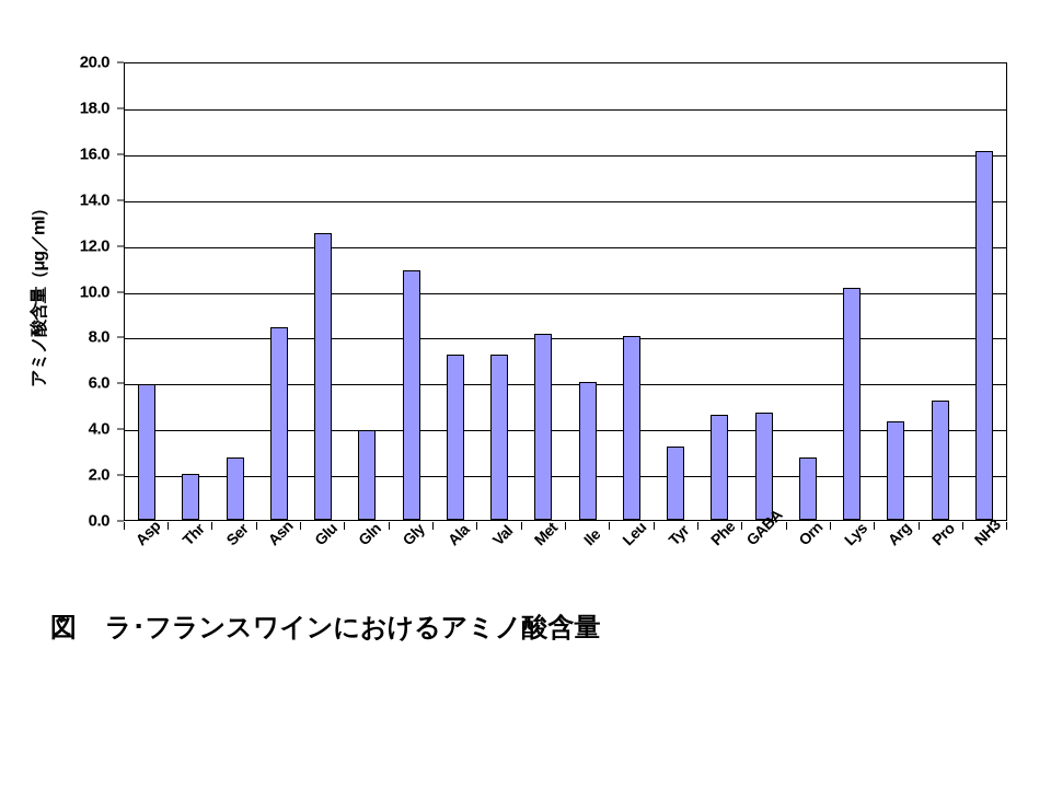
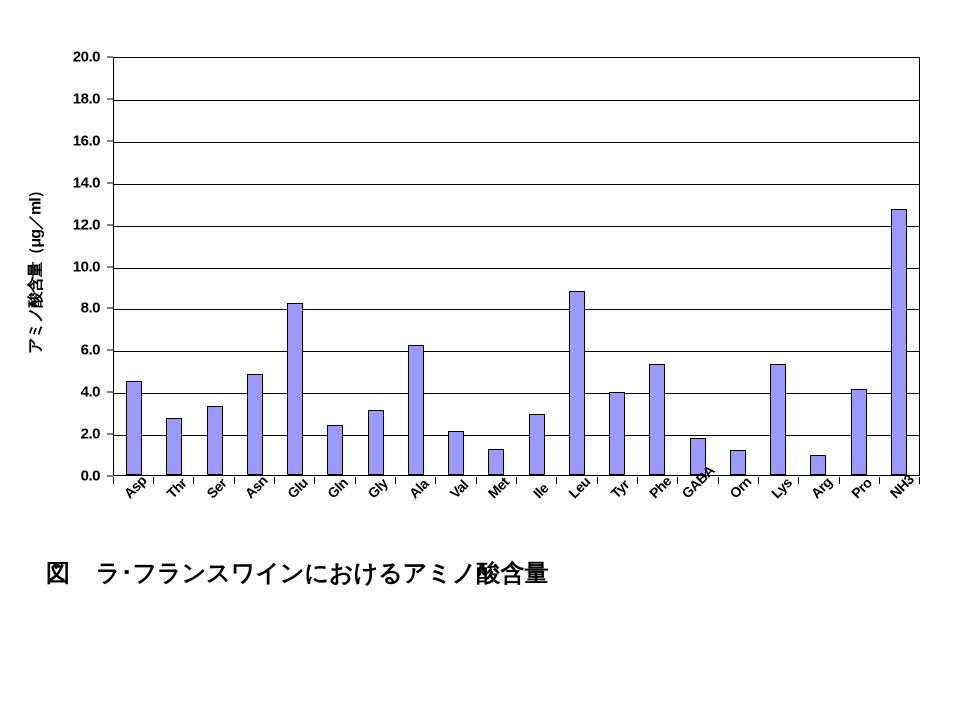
Asp: 5.9 -> 4.5
Thr: 2.0 -> 2.7
Ser: 2.7 -> 3.3
Asn: 8.4 -> 4.8
Glu: 12.5 -> 8.2
Gln: 3.9 -> 2.4
Gly: 10.9 -> 3.1
Ala: 7.2 -> 6.2
Val: 7.2 -> 2.1
Met: 8.1 -> 1.2
Ile: 6.0 -> 2.9
Leu: 8.0 -> 8.8
Tyr: 3.2 -> 4.0
Phe: 4.6 -> 5.3
GABA: 4.7 -> 1.8
Orn: 2.7 -> 1.2
Lys: 10.1 -> 5.3
Arg: 4.3 -> 0.9
Pro: 5.2 -> 4.1
NH3: 16.1 -> 12.7
